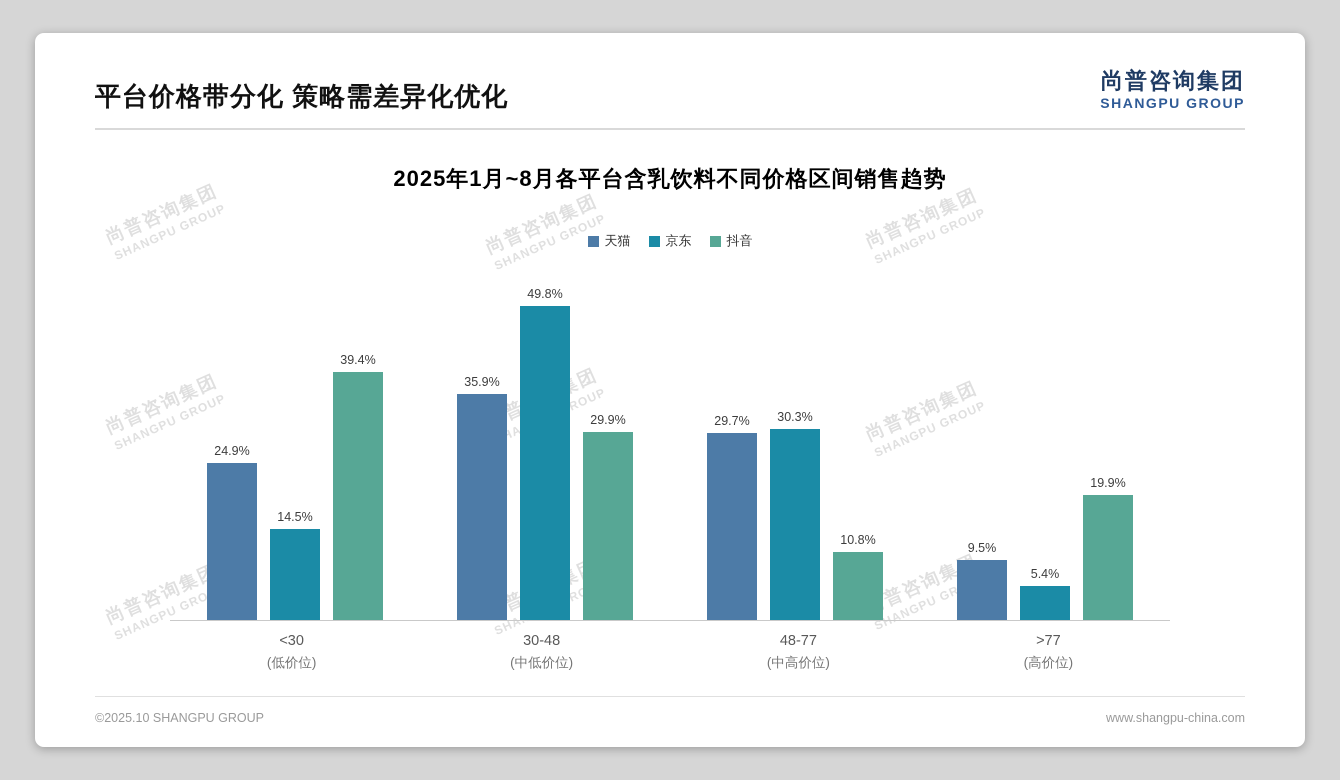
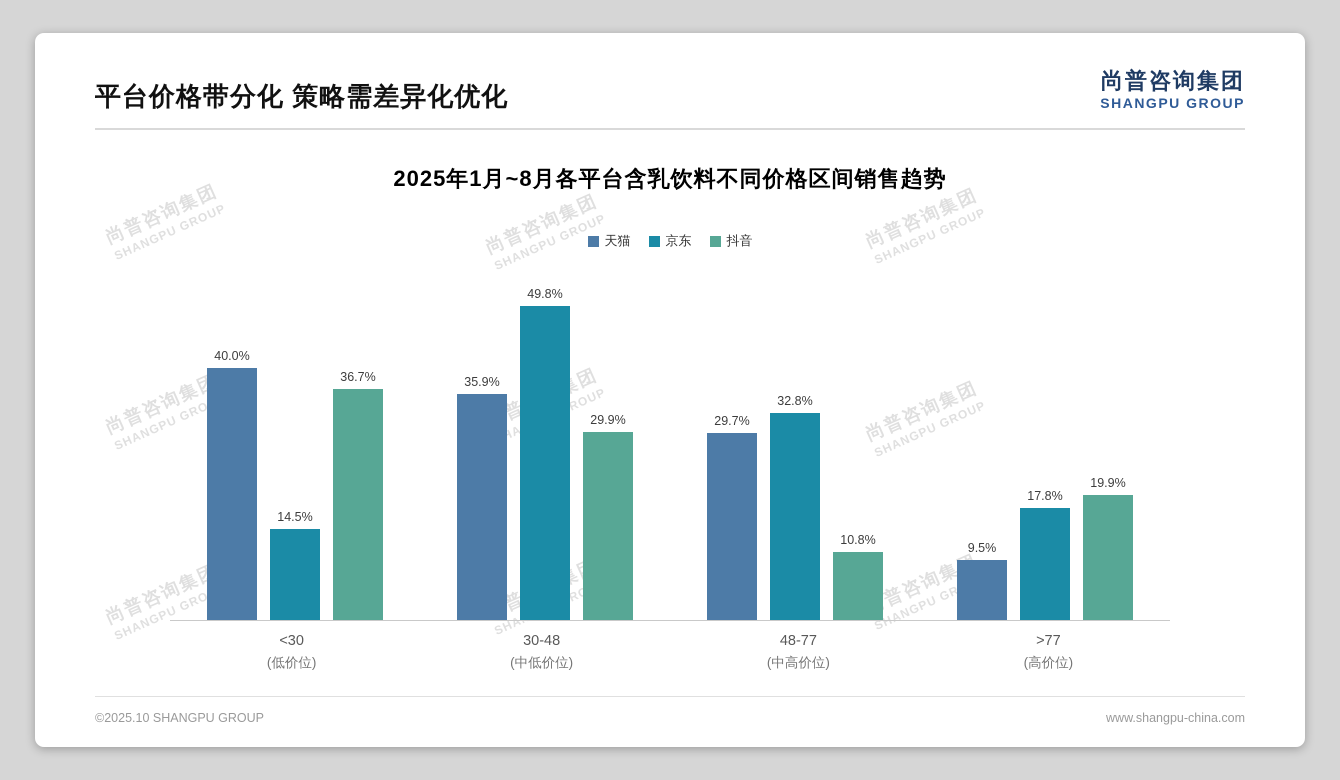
天猫/<30: 24.9% -> 40.0%
抖音/<30: 39.4% -> 36.7%
京东/48-77: 30.3% -> 32.8%
京东/>77: 5.4% -> 17.8%
